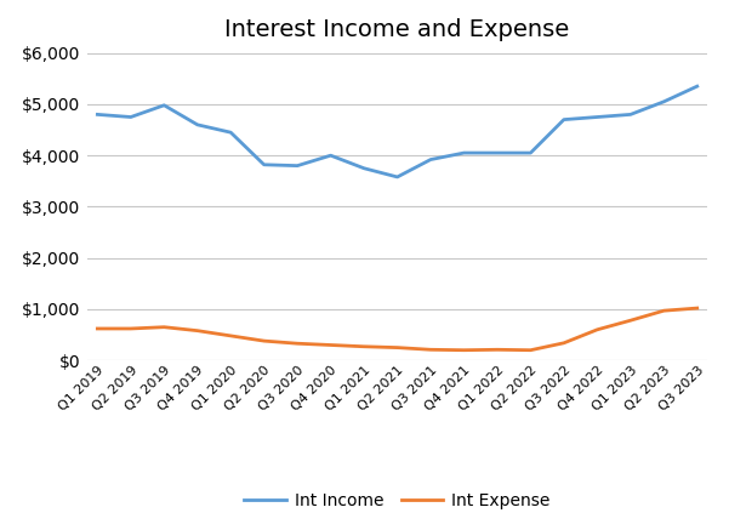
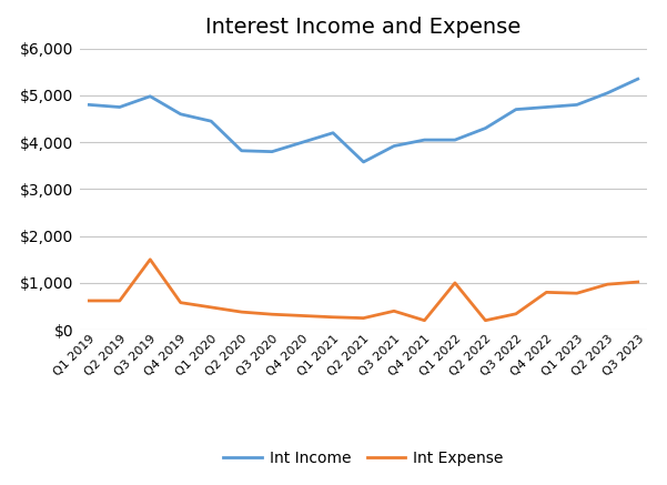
Int Expense/Q3 2019: $650 -> $1,500
Int Income/Q1 2021: $3,750 -> $4,200
Int Expense/Q3 2021: $210 -> $400
Int Expense/Q1 2022: $210 -> $1,000
Int Income/Q2 2022: $4,050 -> $4,300
Int Expense/Q4 2022: $600 -> $800
